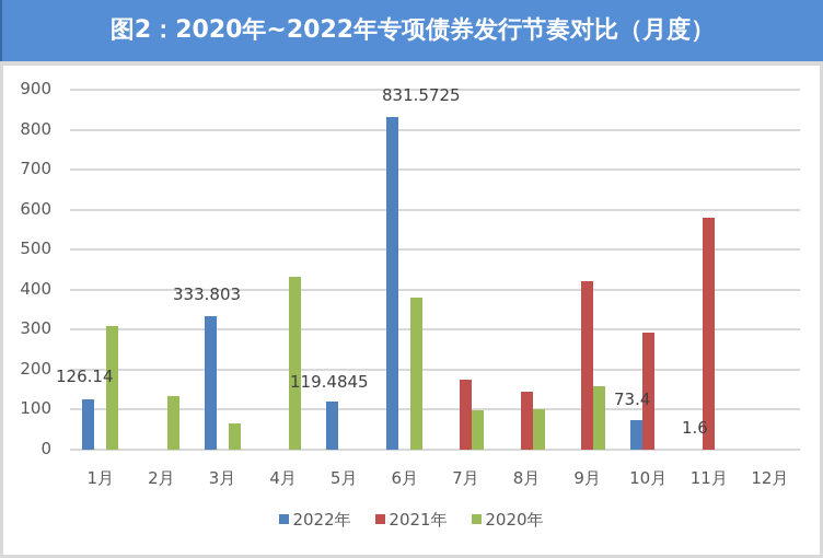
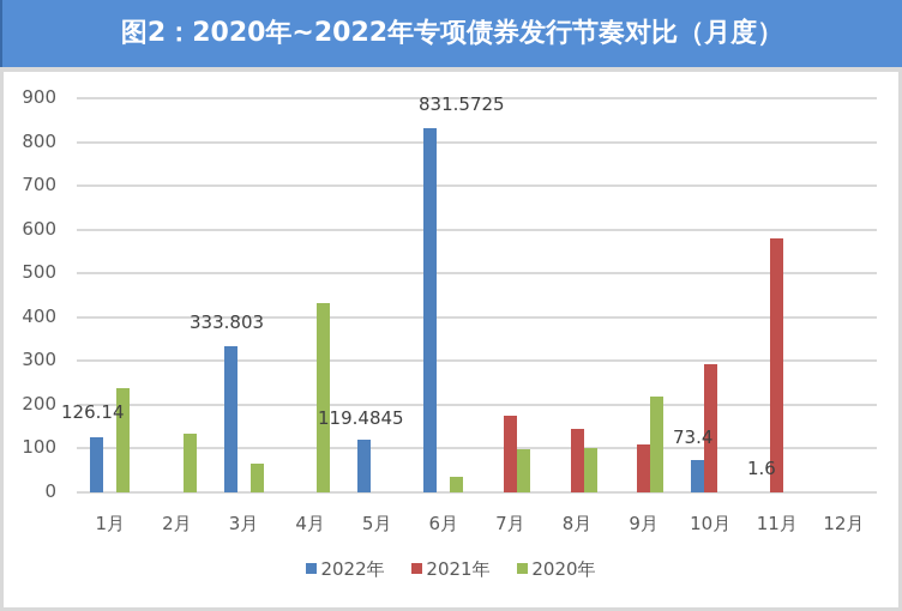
2020年/1月: 310 -> 240
2020年/6月: 380 -> 40
2021年/9月: 420 -> 110
2020年/9月: 160 -> 220
